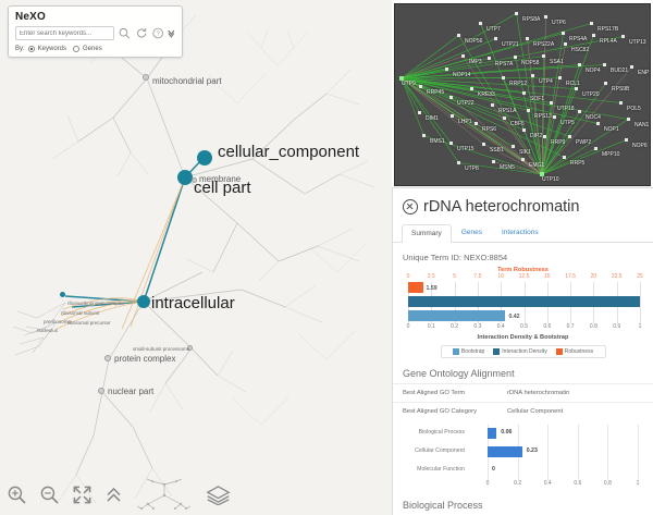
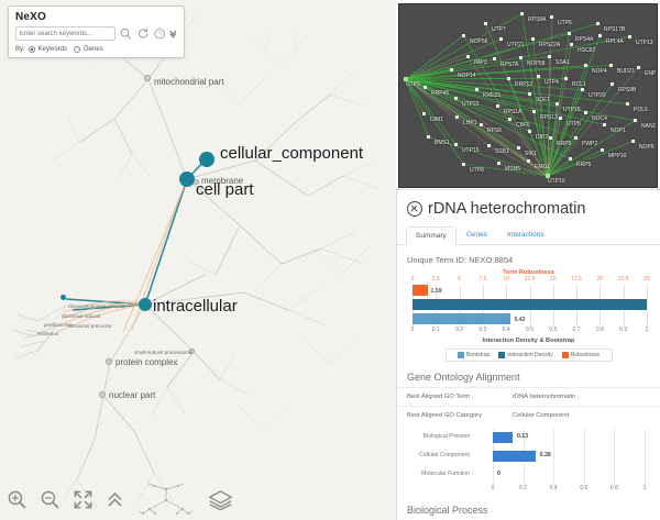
Gene Ontology Alignment/Biological Process: 0.06 -> 0.13
Gene Ontology Alignment/Cellular Component: 0.23 -> 0.28
